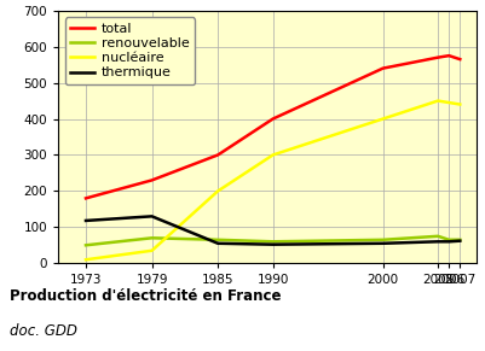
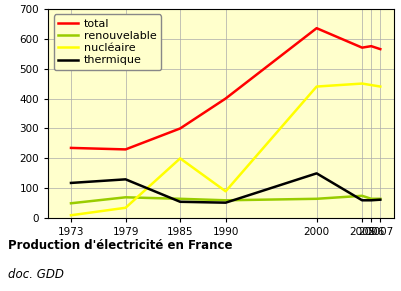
total/1973: 180 -> 235
nucléaire/1990: 300 -> 90
total/2000: 540 -> 635
nucléaire/2000: 400 -> 440
thermique/2000: 55 -> 150
